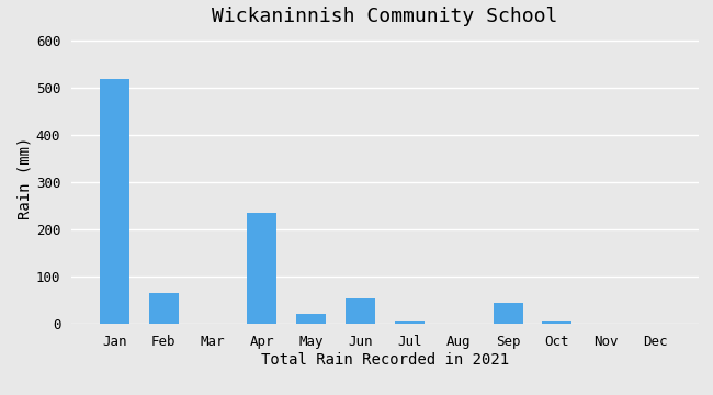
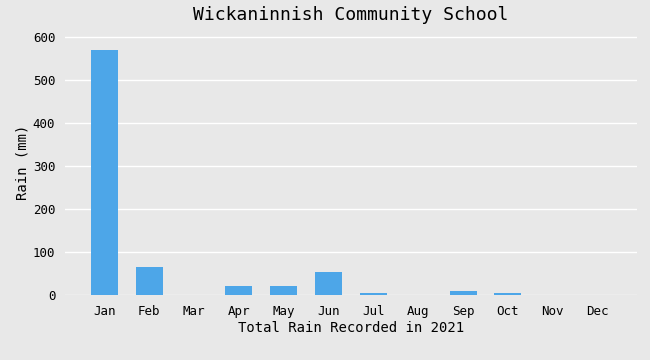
Jan: 520 -> 570
Apr: 235 -> 22
Sep: 45 -> 10
